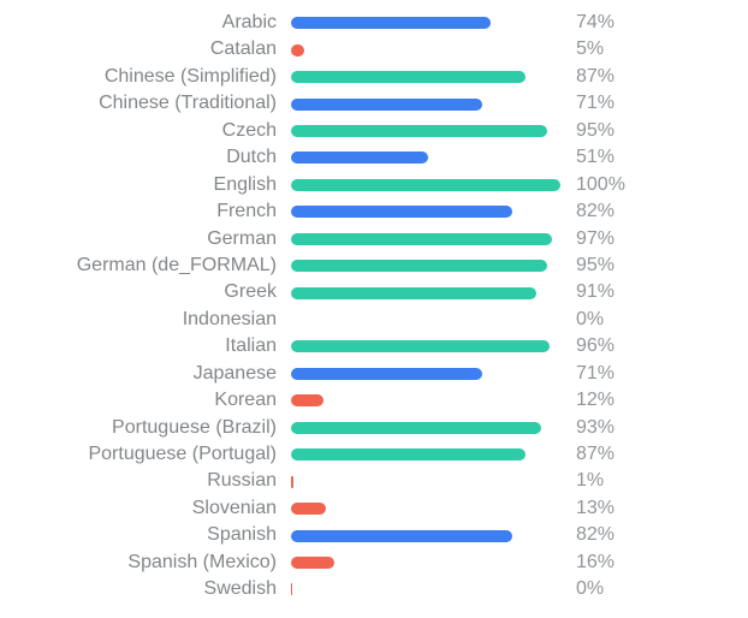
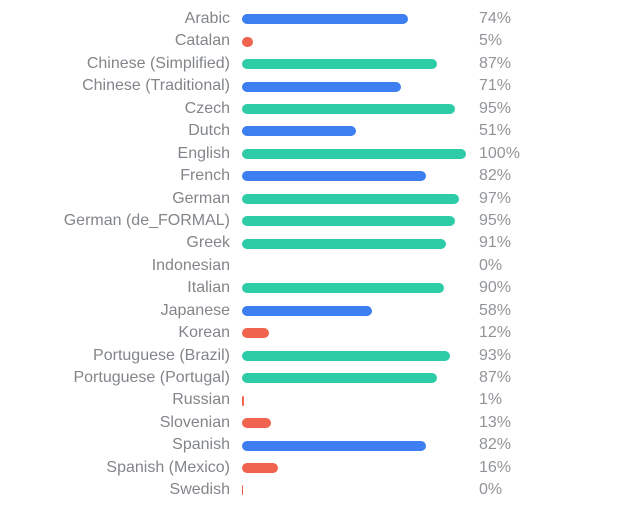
Italian: 96% -> 90%
Japanese: 71% -> 58%
